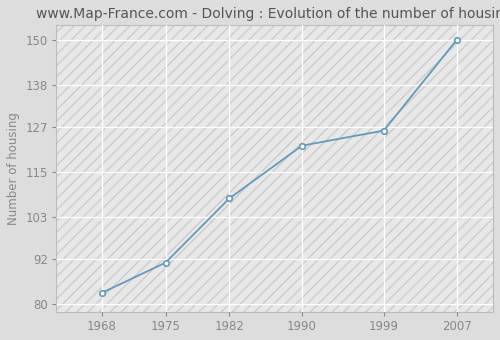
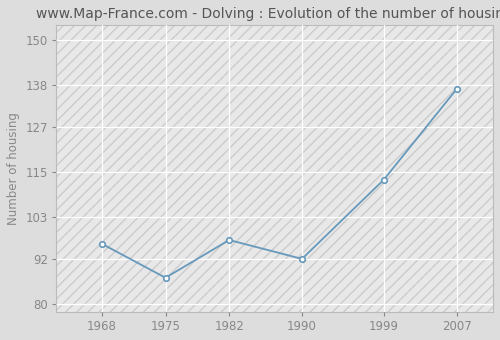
1968: 83 -> 96
1975: 91 -> 87
1982: 108 -> 97
1990: 122 -> 92
1999: 126 -> 113
2007: 150 -> 137
